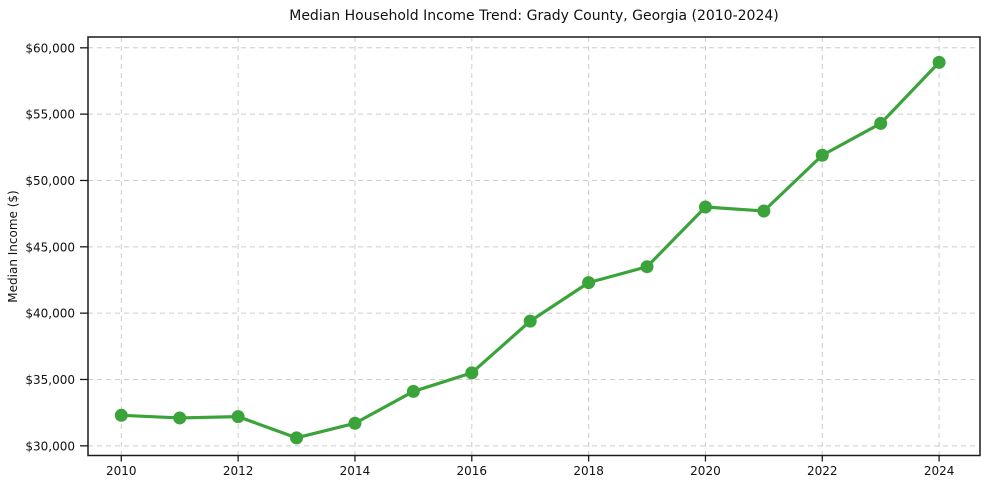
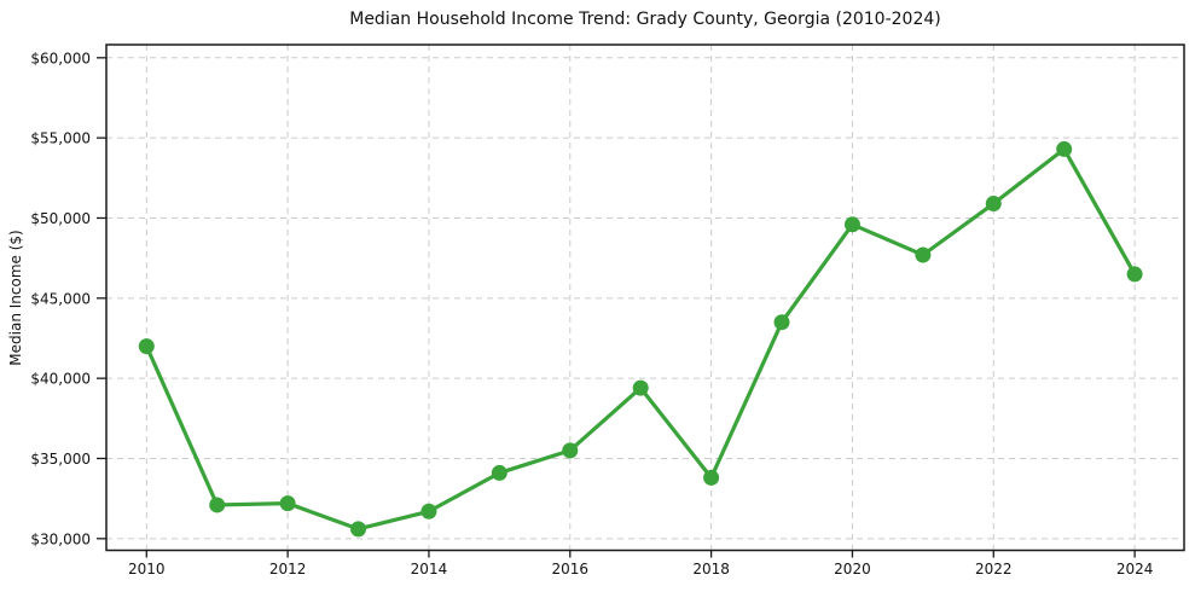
2010: $32300 -> $42000
2018: $42300 -> $33800
2020: $48000 -> $49600
2022: $51900 -> $50900
2024: $58900 -> $46500
